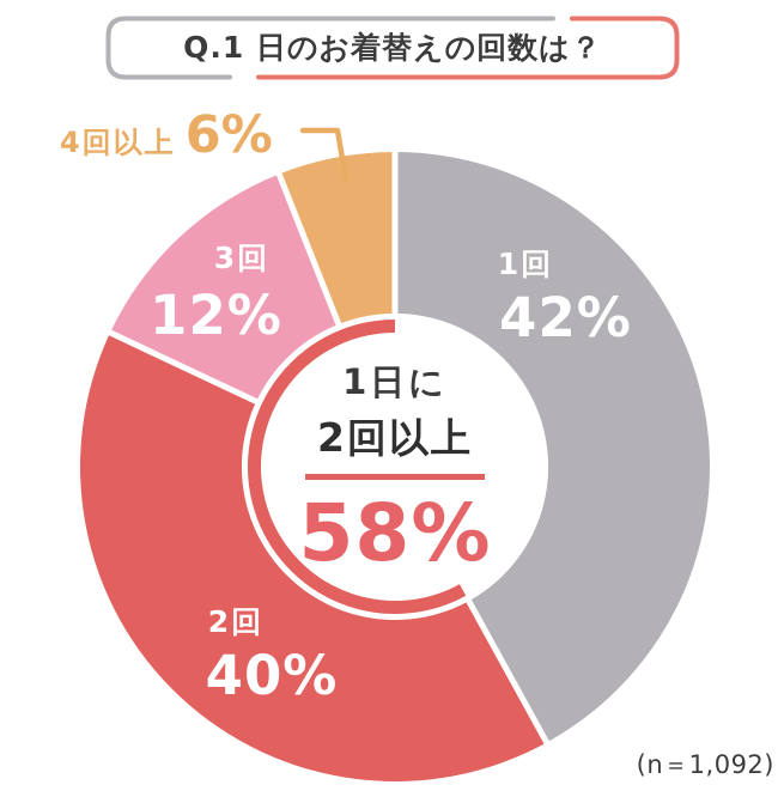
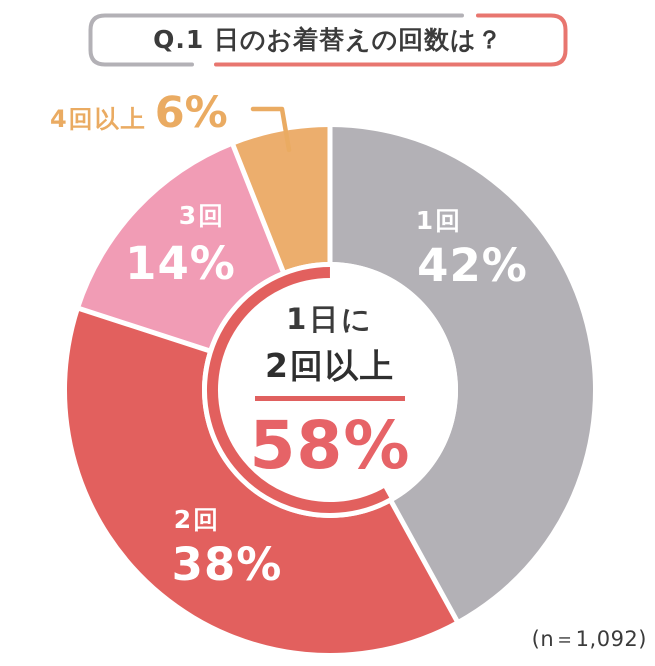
2回: 40% -> 38%
3回: 12% -> 14%
